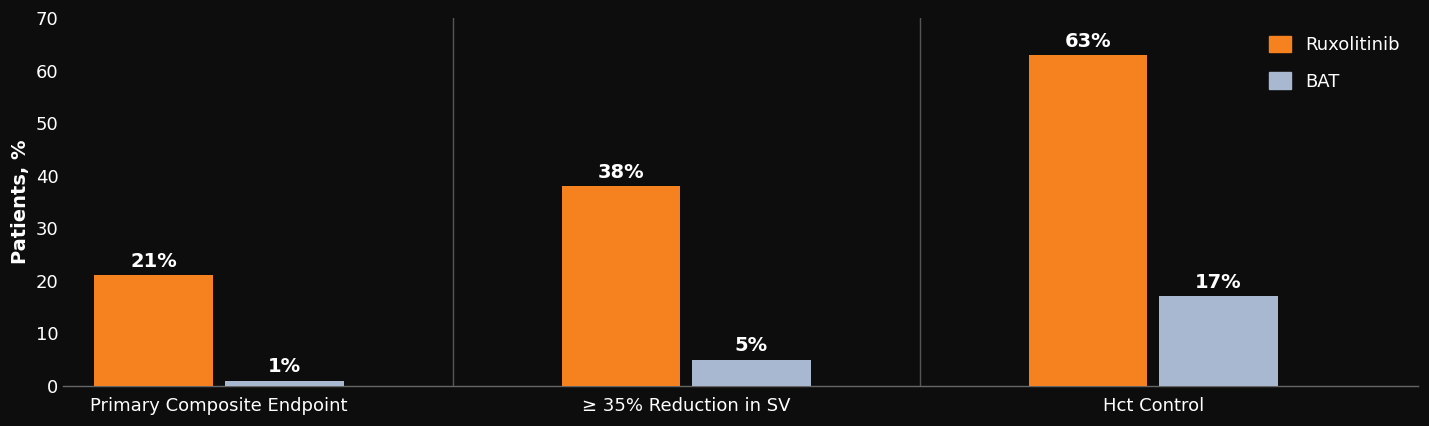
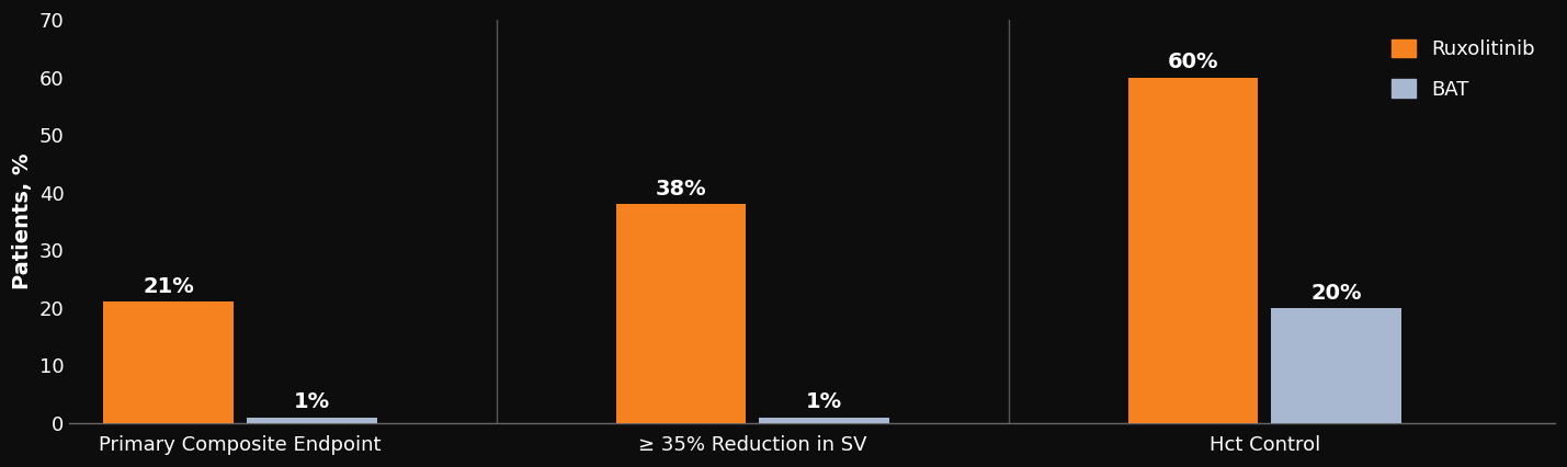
BAT/≥ 35% Reduction in SV: 5% -> 1%
Ruxolitinib/Hct Control: 63% -> 60%
BAT/Hct Control: 17% -> 20%
